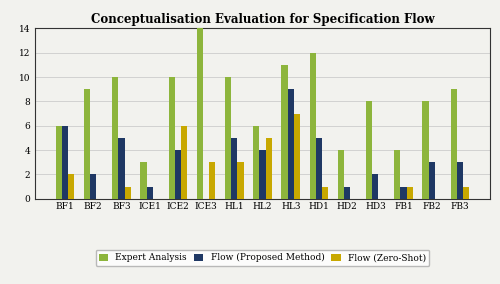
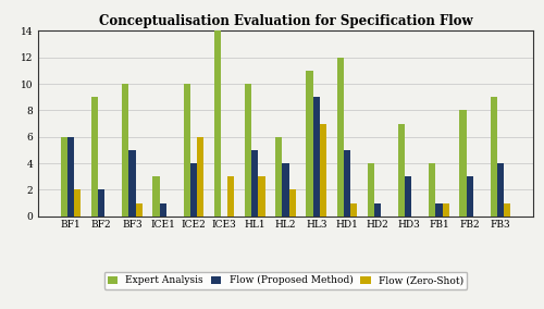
Flow (Zero-Shot)/HL2: 5 -> 2
Expert Analysis/HD3: 8 -> 7
Flow (Proposed Method)/HD3: 2 -> 3
Flow (Proposed Method)/FB3: 3 -> 4
